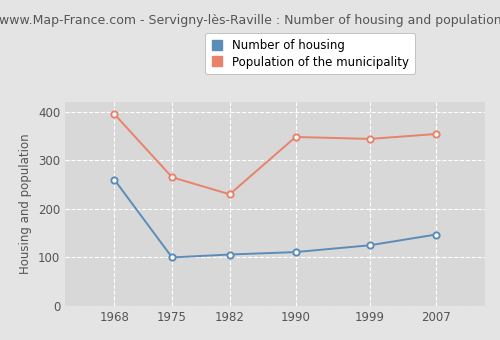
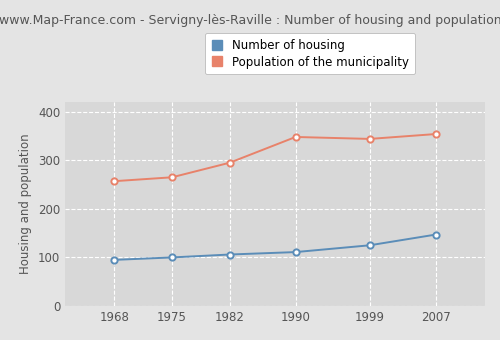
Number of housing/1968: 260 -> 95
Population of the municipality/1968: 395 -> 257
Population of the municipality/1982: 230 -> 295
